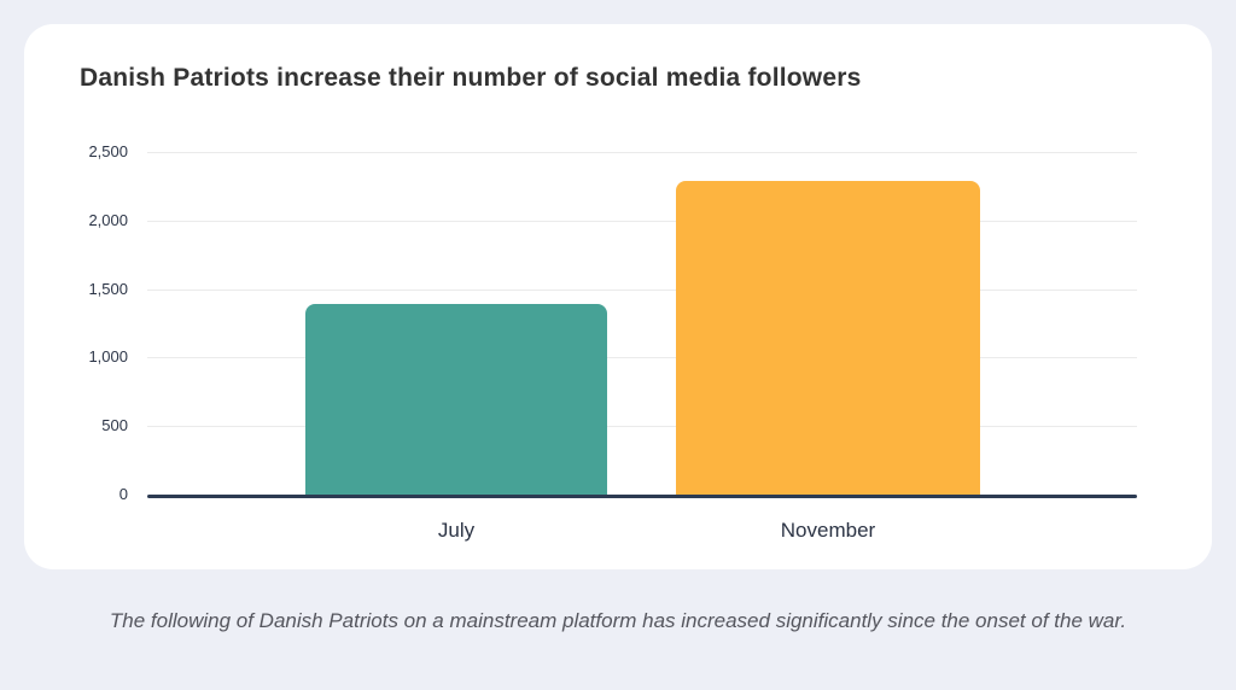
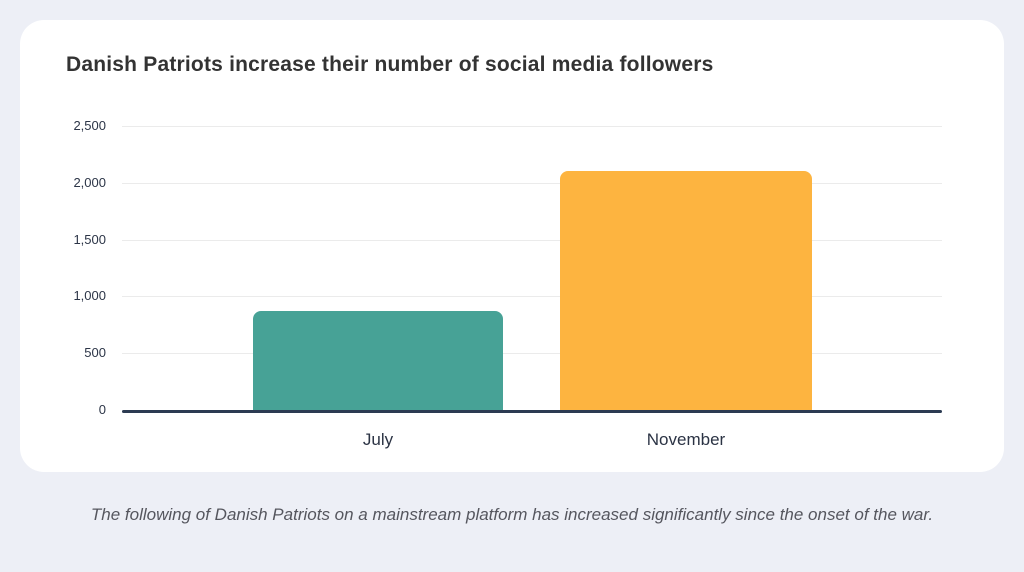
July: 1390 -> 870
November: 2290 -> 2100
